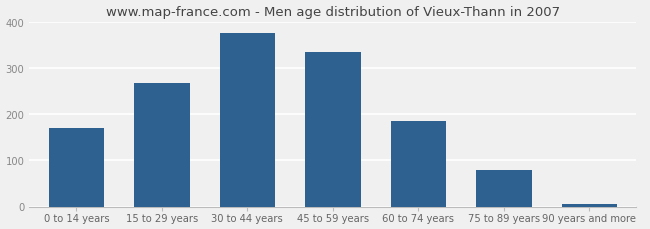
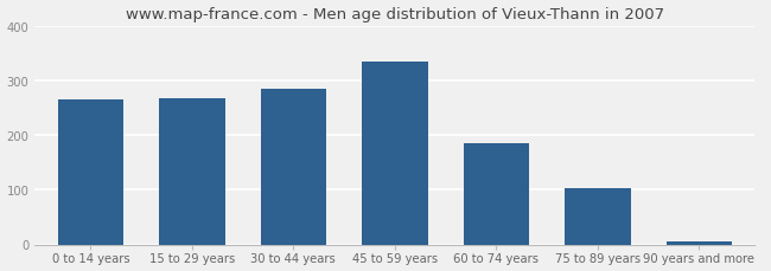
0 to 14 years: 170 -> 265
30 to 44 years: 375 -> 284
75 to 89 years: 80 -> 103
